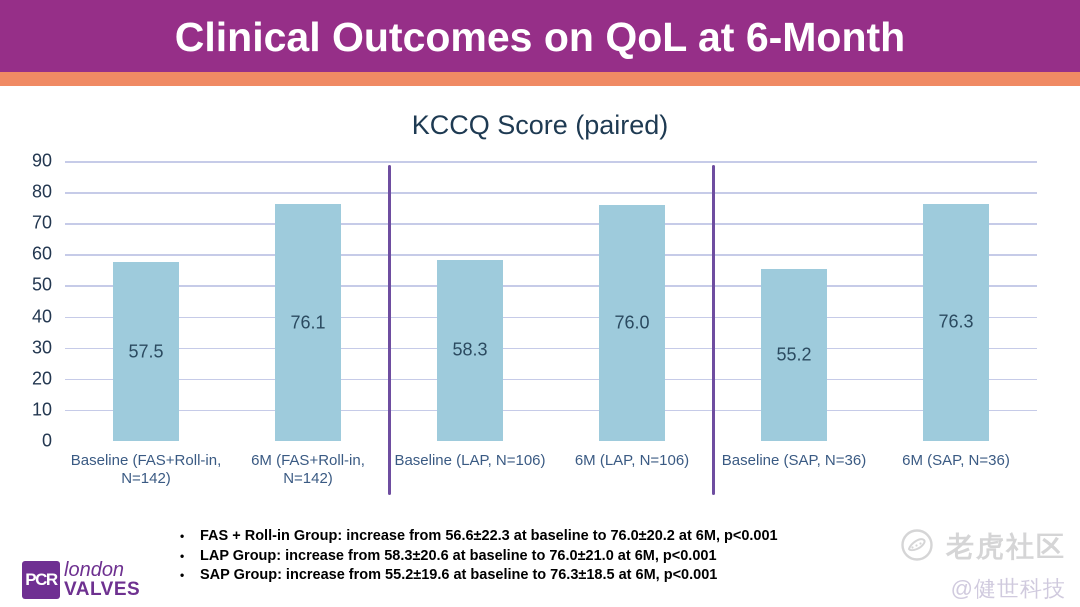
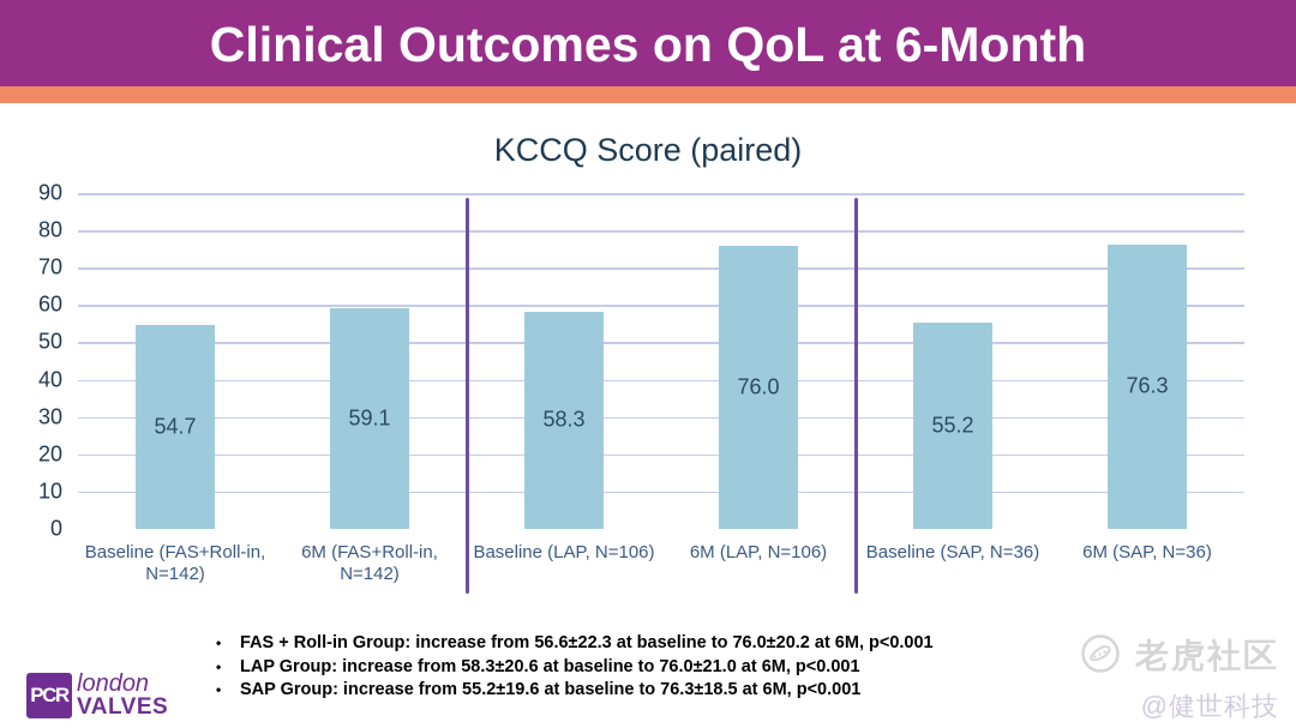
Baseline (FAS+Roll-in, N=142): 57.5 -> 54.7
6M (FAS+Roll-in, N=142): 76.1 -> 59.1
